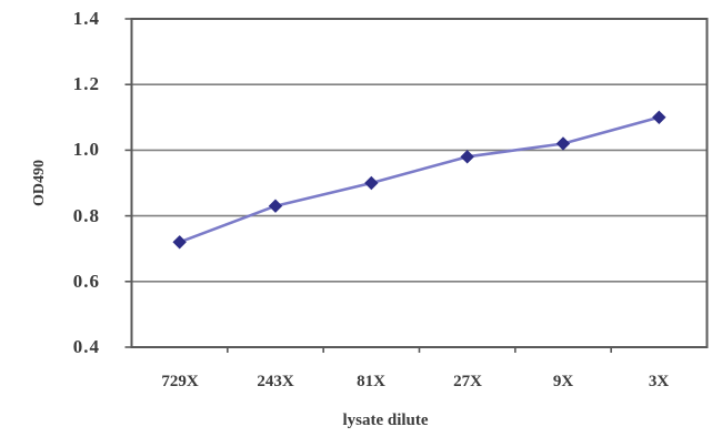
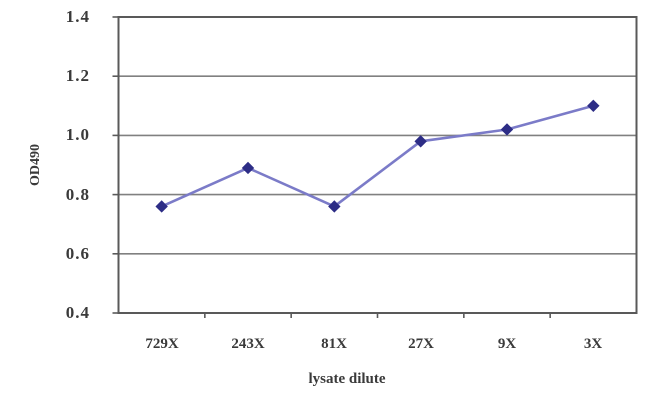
729X: 0.72 -> 0.76
243X: 0.83 -> 0.89
81X: 0.90 -> 0.76
